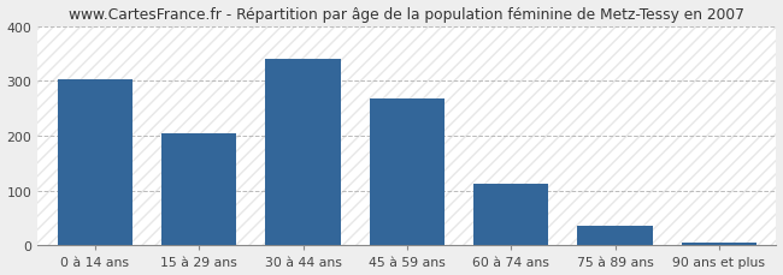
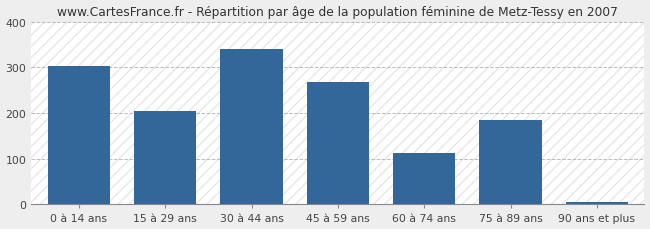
75 à 89 ans: 35 -> 185
